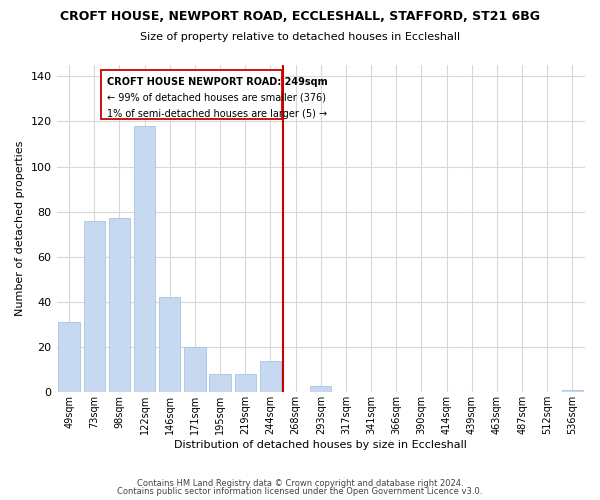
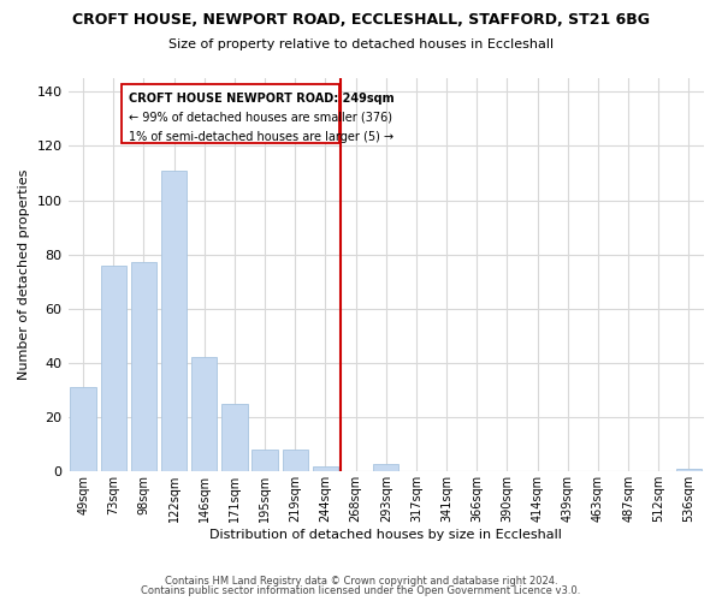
122sqm: 118 -> 111
171sqm: 20 -> 25
244sqm: 14 -> 2
